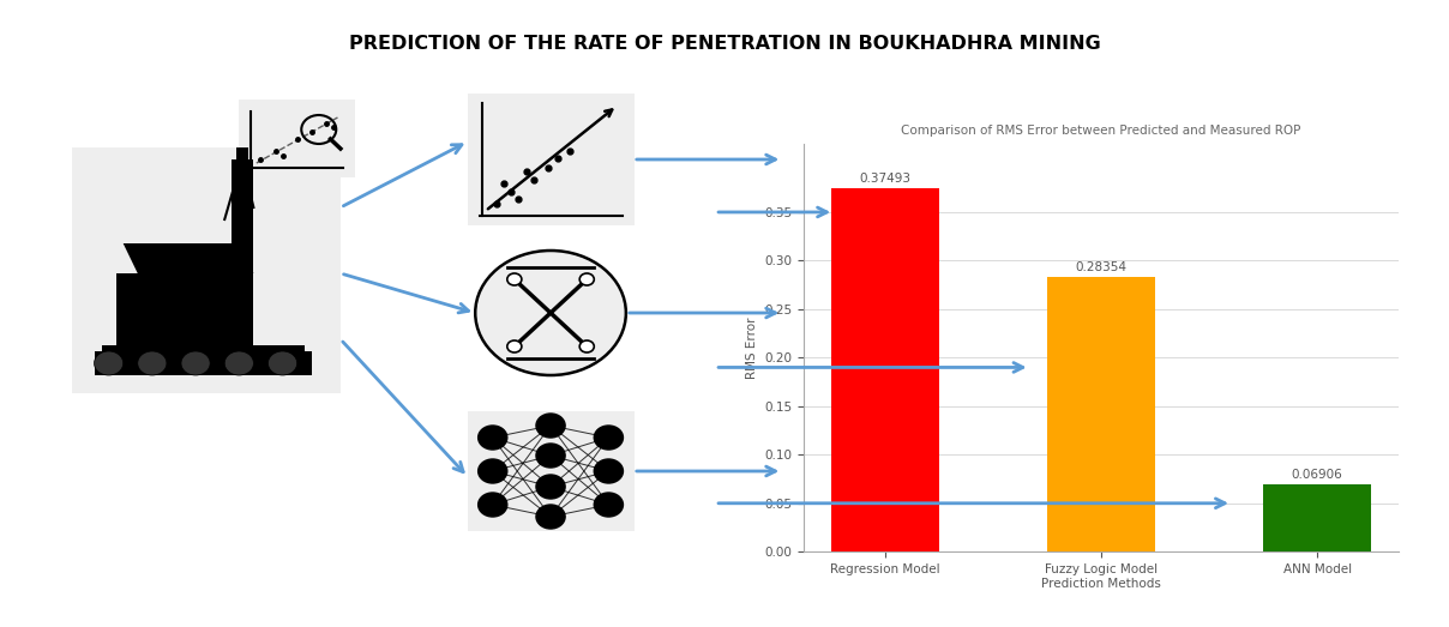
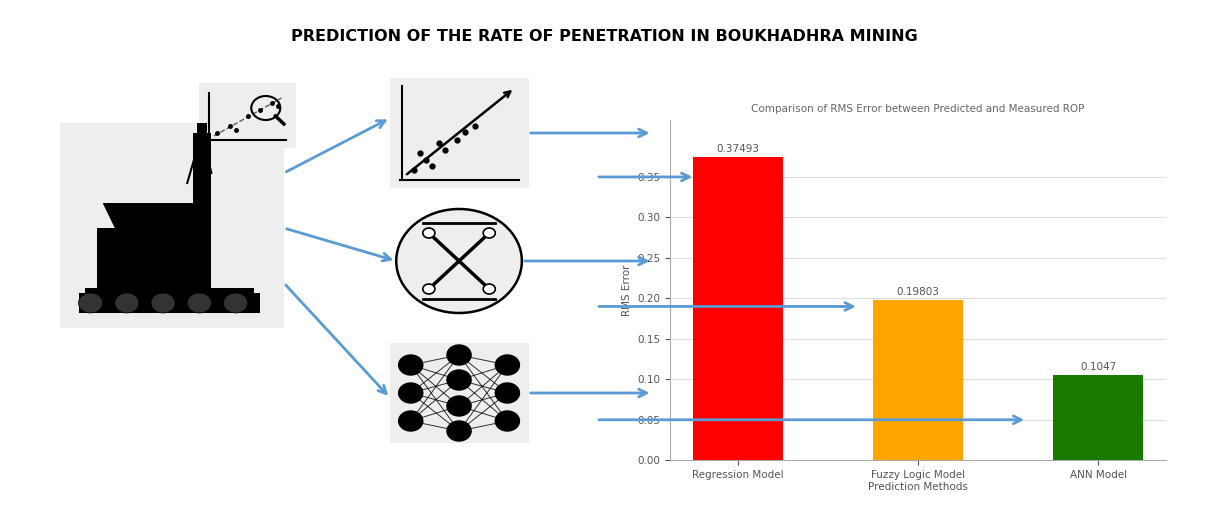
Fuzzy Logic Model Prediction Methods: 0.28354 -> 0.19803
ANN Model: 0.06906 -> 0.1047
